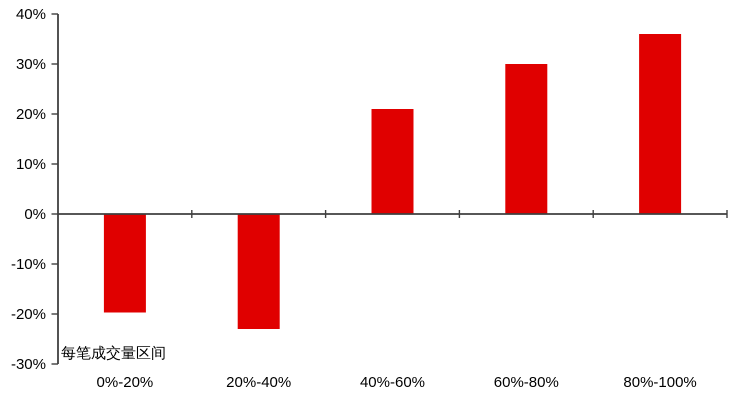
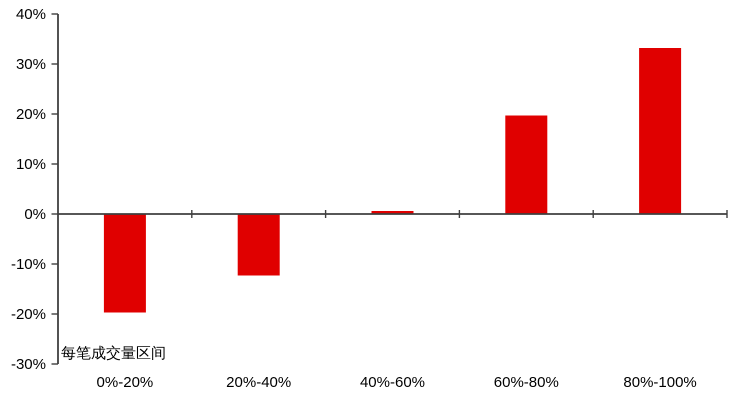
20%-40%: -23% -> -12%
40%-60%: 21% -> 1%
60%-80%: 30% -> 20%
80%-100%: 36% -> 33%
